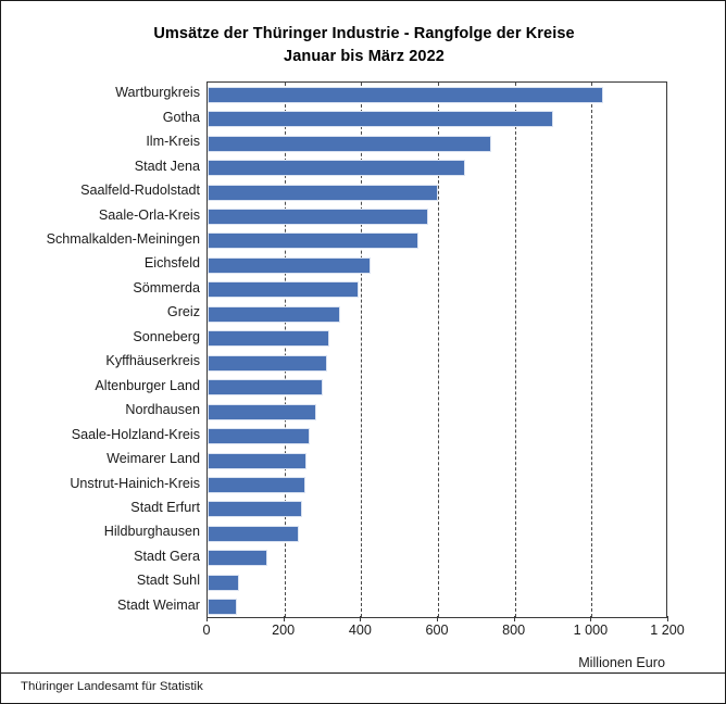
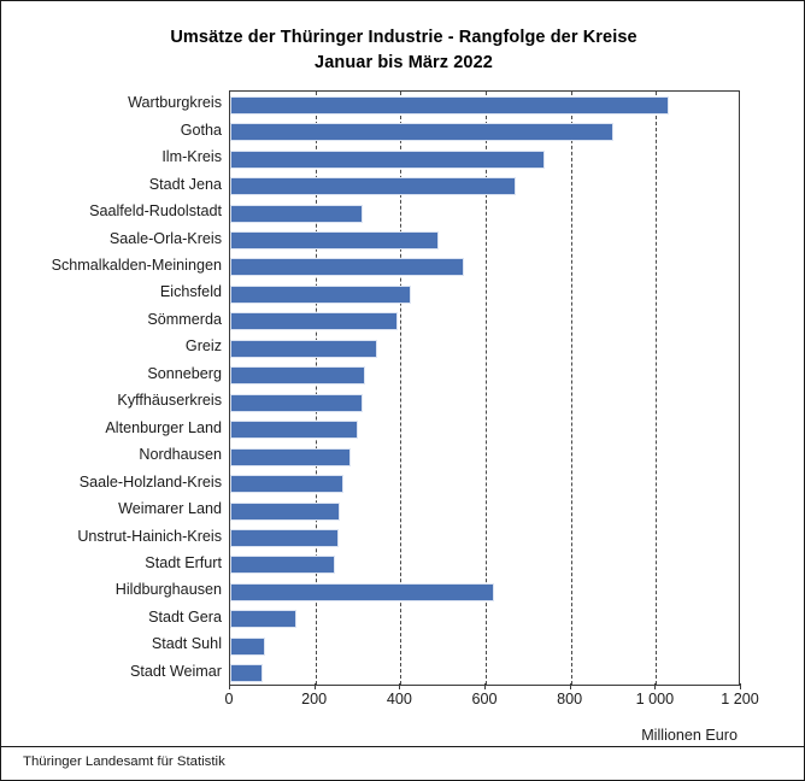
Saalfeld-Rudolstadt: 600 -> 310
Saale-Orla-Kreis: 580 -> 490
Hildburghausen: 240 -> 620
